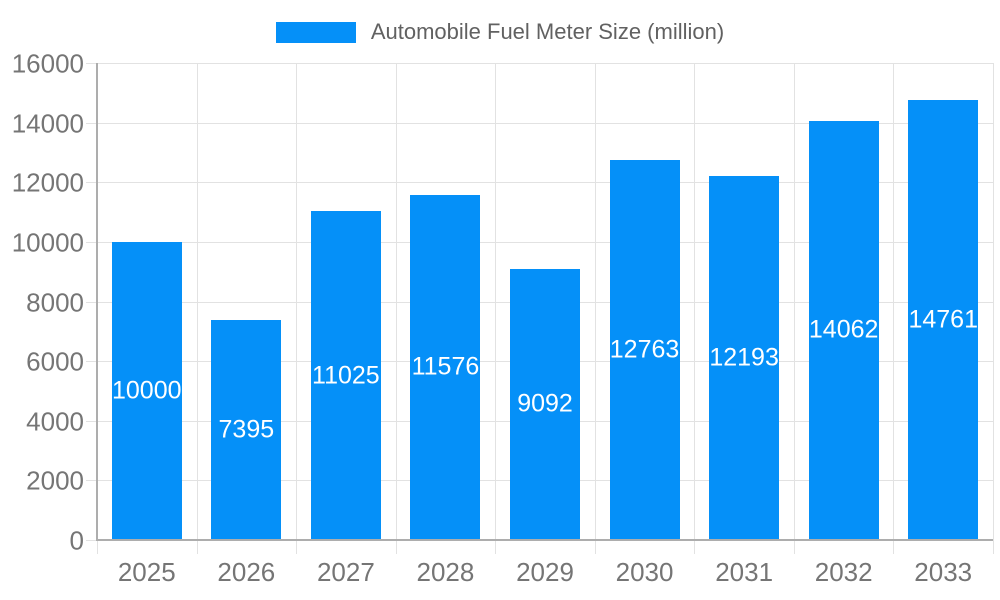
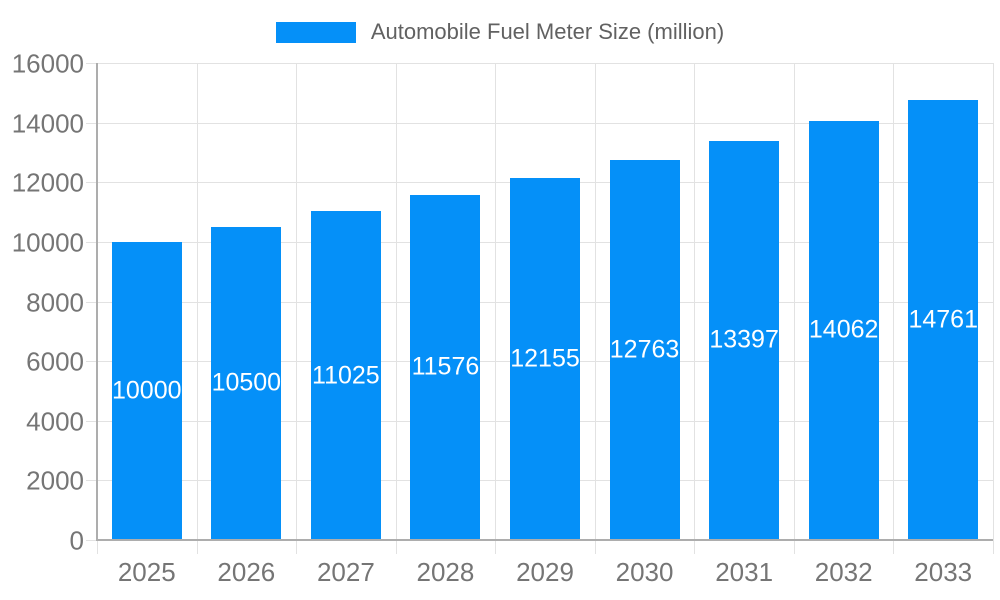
2026: 7395 -> 10500
2029: 9092 -> 12155
2031: 12193 -> 13397
